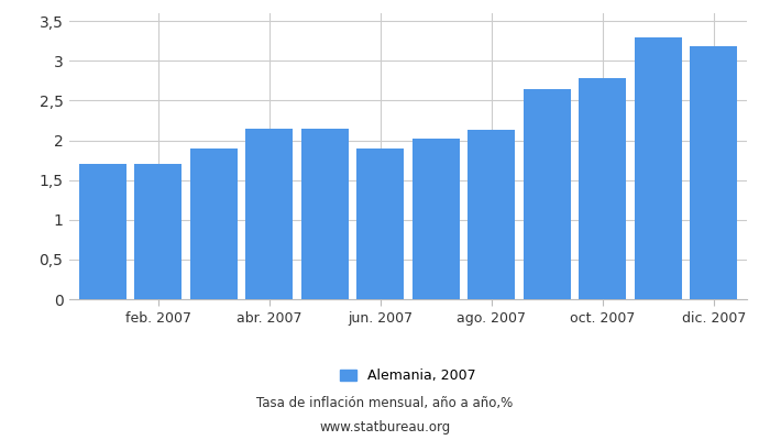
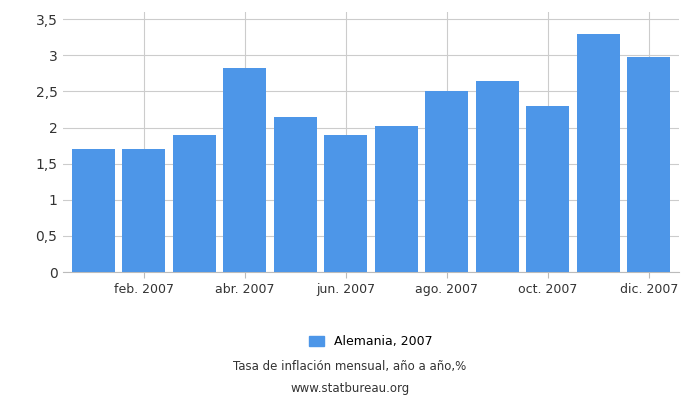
abr. 2007: 2,15 -> 2,82
ago. 2007: 2,13 -> 2,50
oct. 2007: 2,78 -> 2,30
dic. 2007: 3,18 -> 2,98
